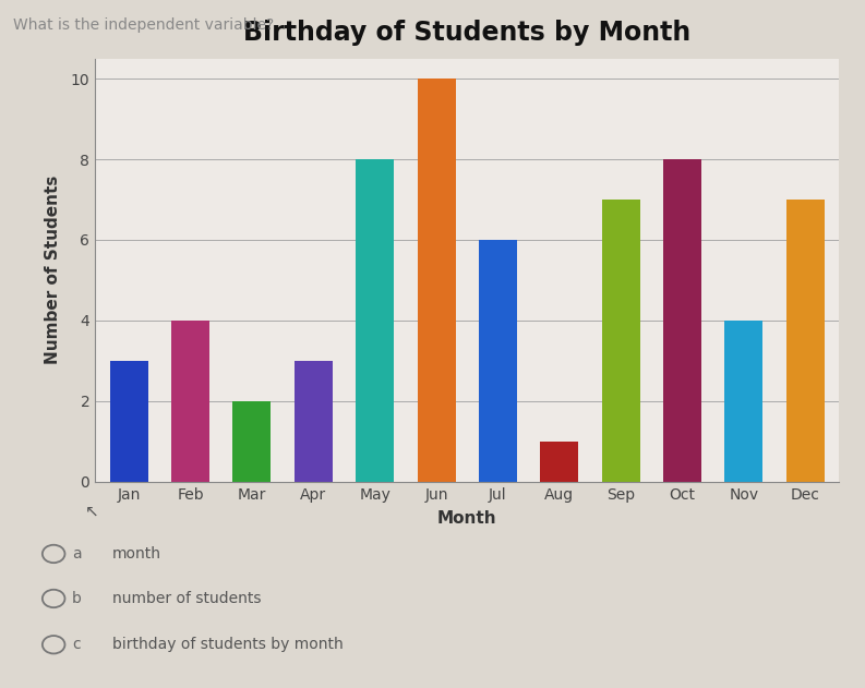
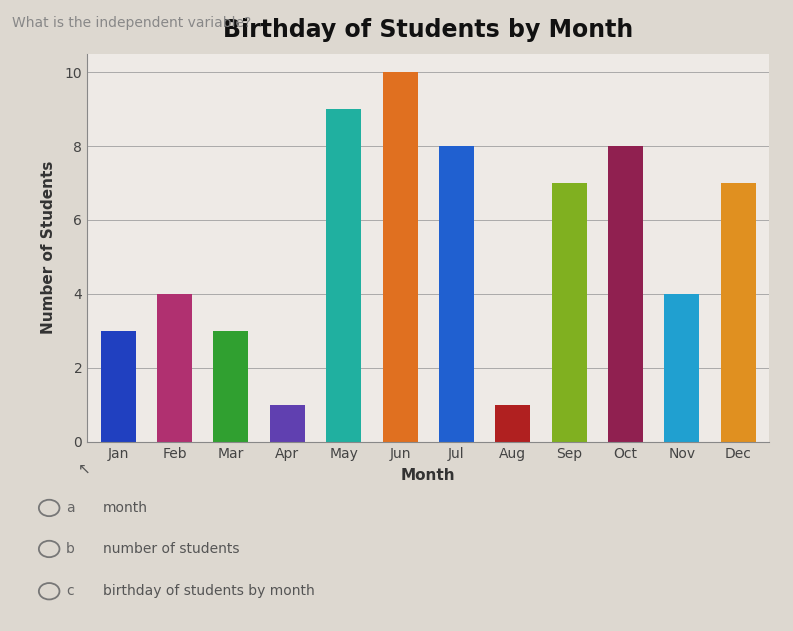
Mar: 2 -> 3
Apr: 3 -> 1
May: 8 -> 9
Jul: 6 -> 8
